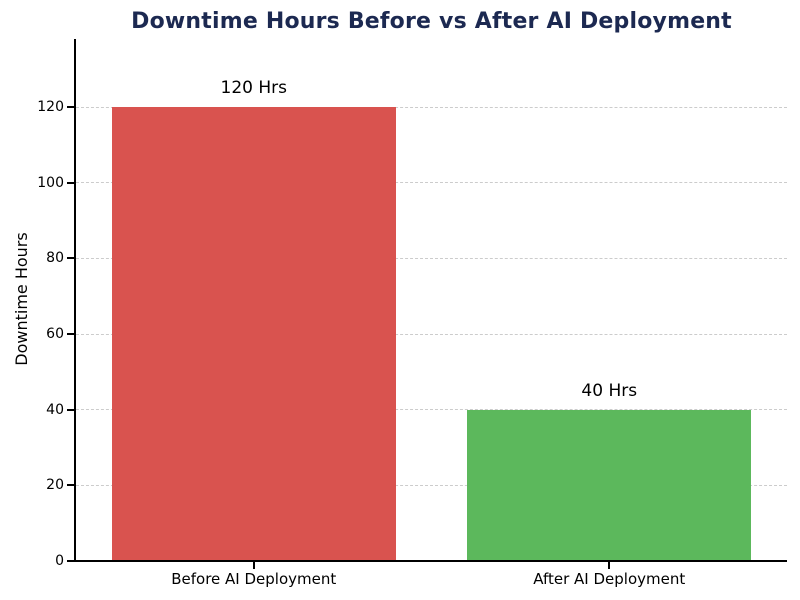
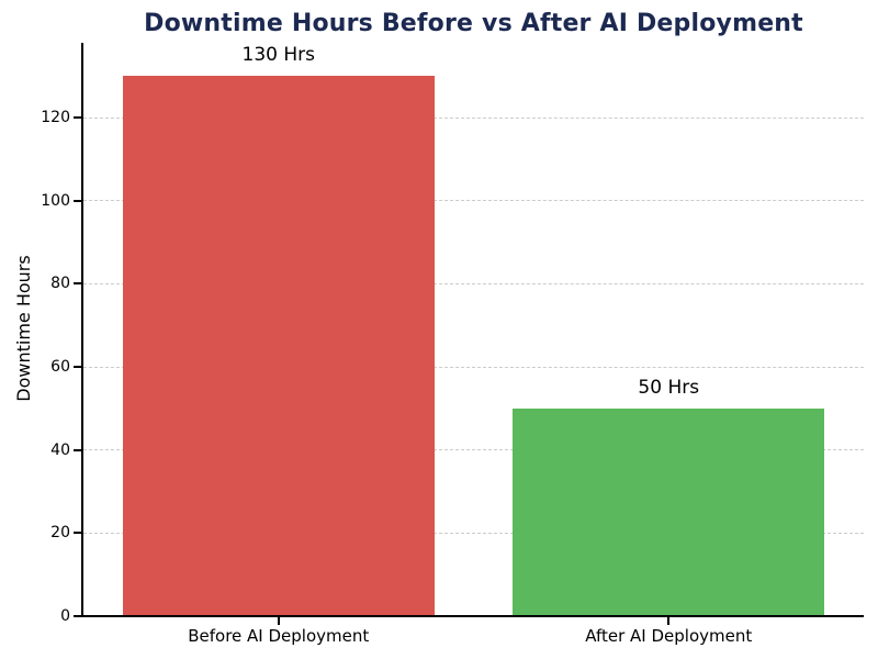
Before AI Deployment: 120 -> 130
After AI Deployment: 40 -> 50
